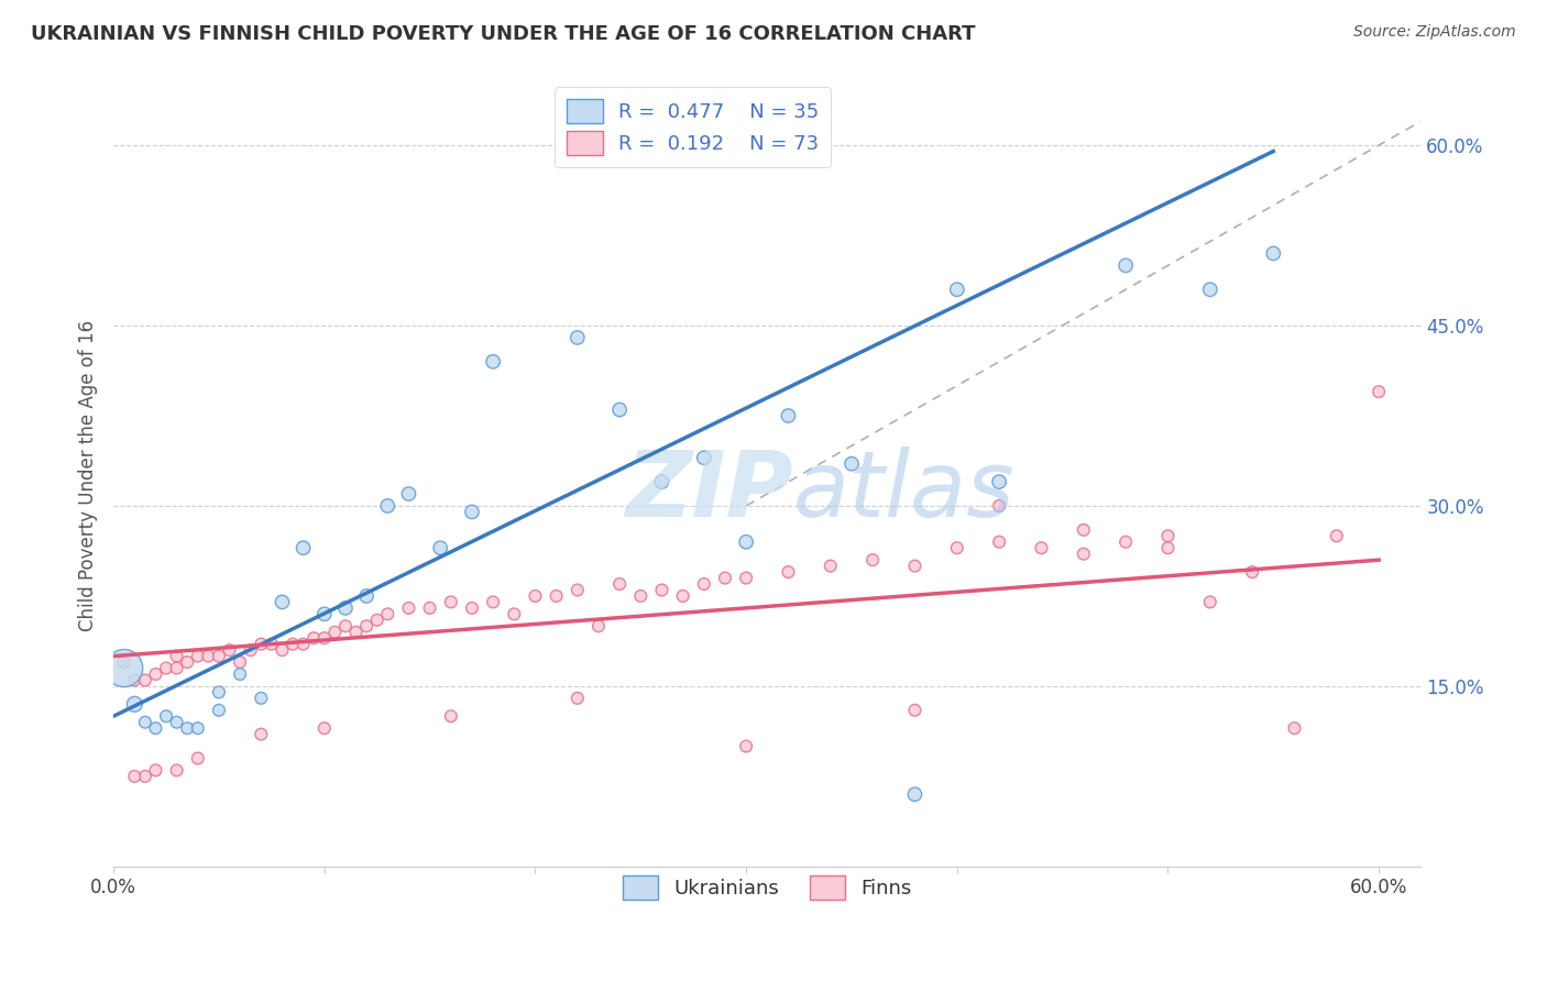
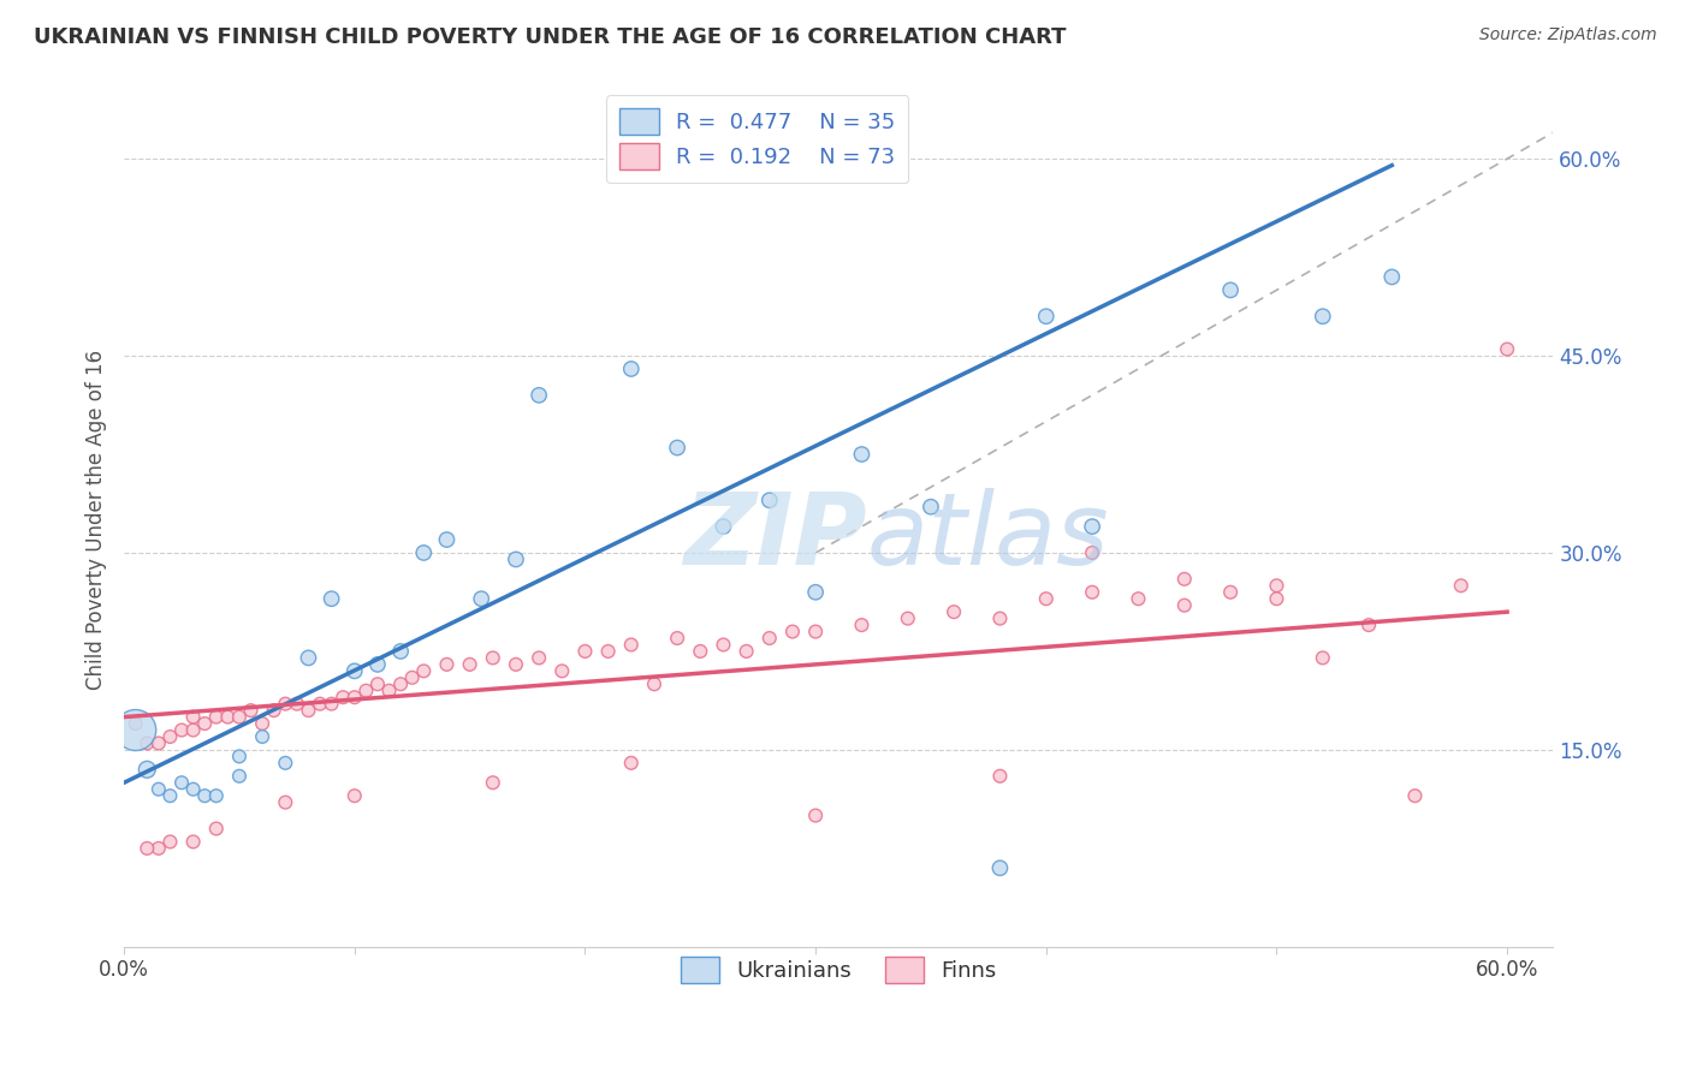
Finns/60.0%: 39.5% -> 45.5%
